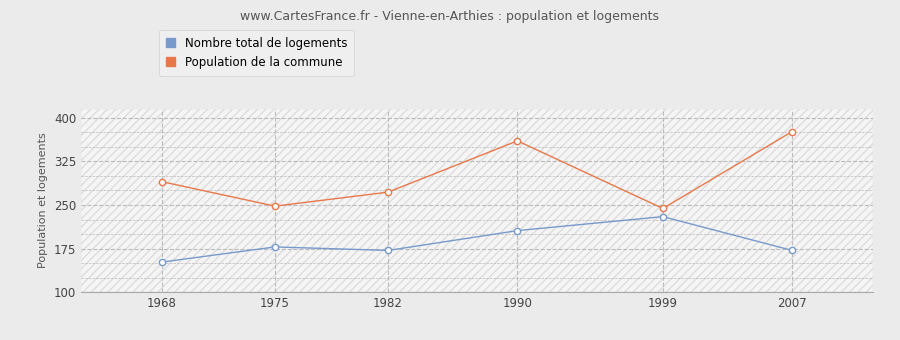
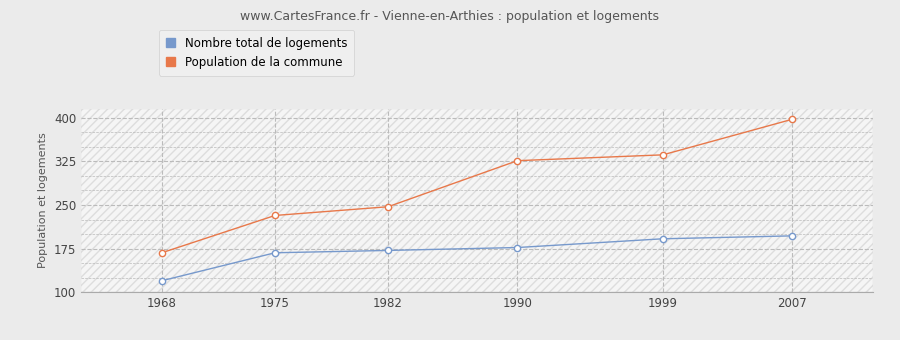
Nombre total de logements/1968: 152 -> 120
Population de la commune/1968: 290 -> 168
Nombre total de logements/1975: 178 -> 168
Population de la commune/1975: 248 -> 232
Population de la commune/1982: 272 -> 247
Nombre total de logements/1990: 206 -> 177
Population de la commune/1990: 360 -> 326
Nombre total de logements/1999: 230 -> 192
Population de la commune/1999: 244 -> 336
Nombre total de logements/2007: 172 -> 197
Population de la commune/2007: 376 -> 397
